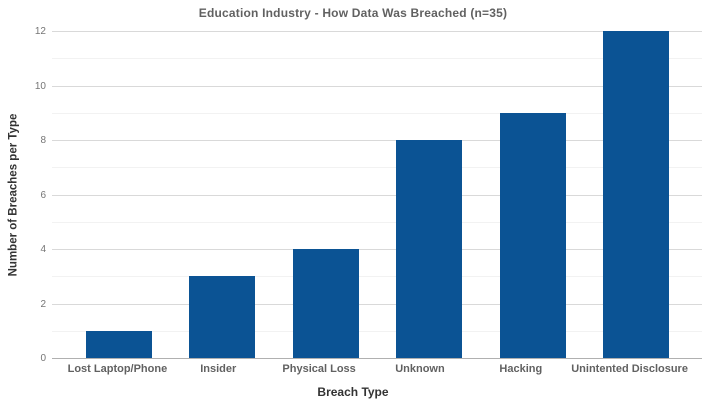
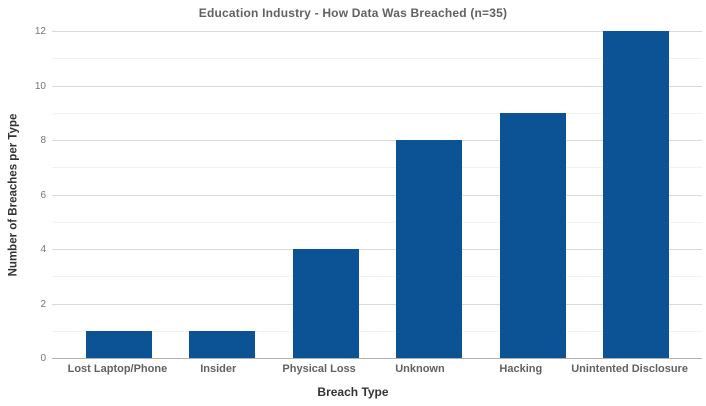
Insider: 3 -> 1
